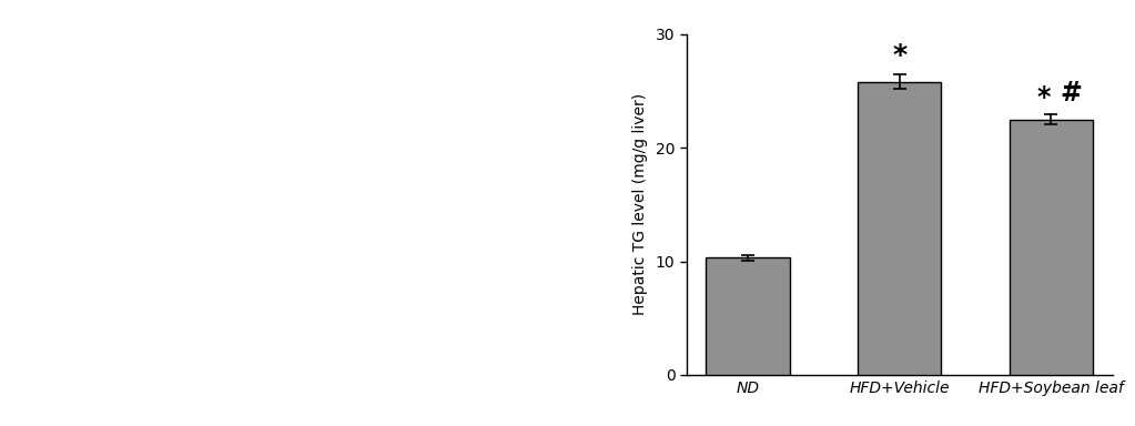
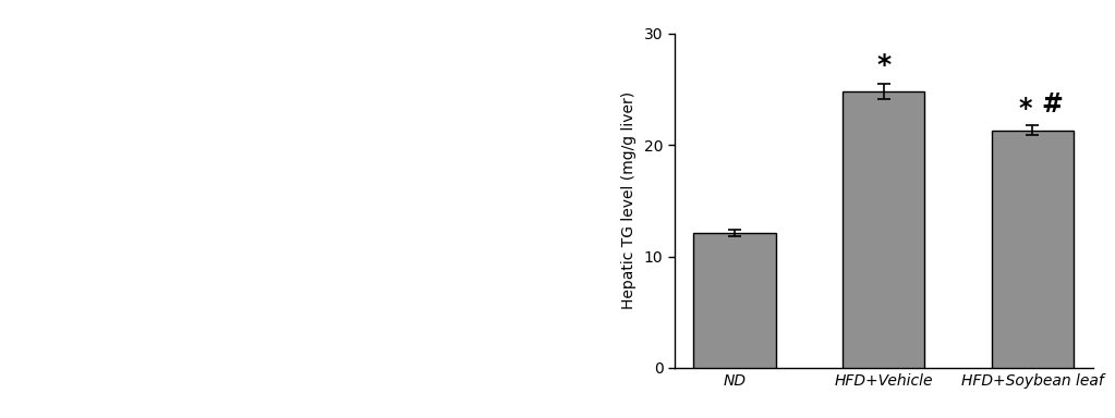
ND: 10.3 -> 12.1
HFD+Vehicle: 25.8 -> 24.8
HFD+Soybean leaf: 22.5 -> 21.3
